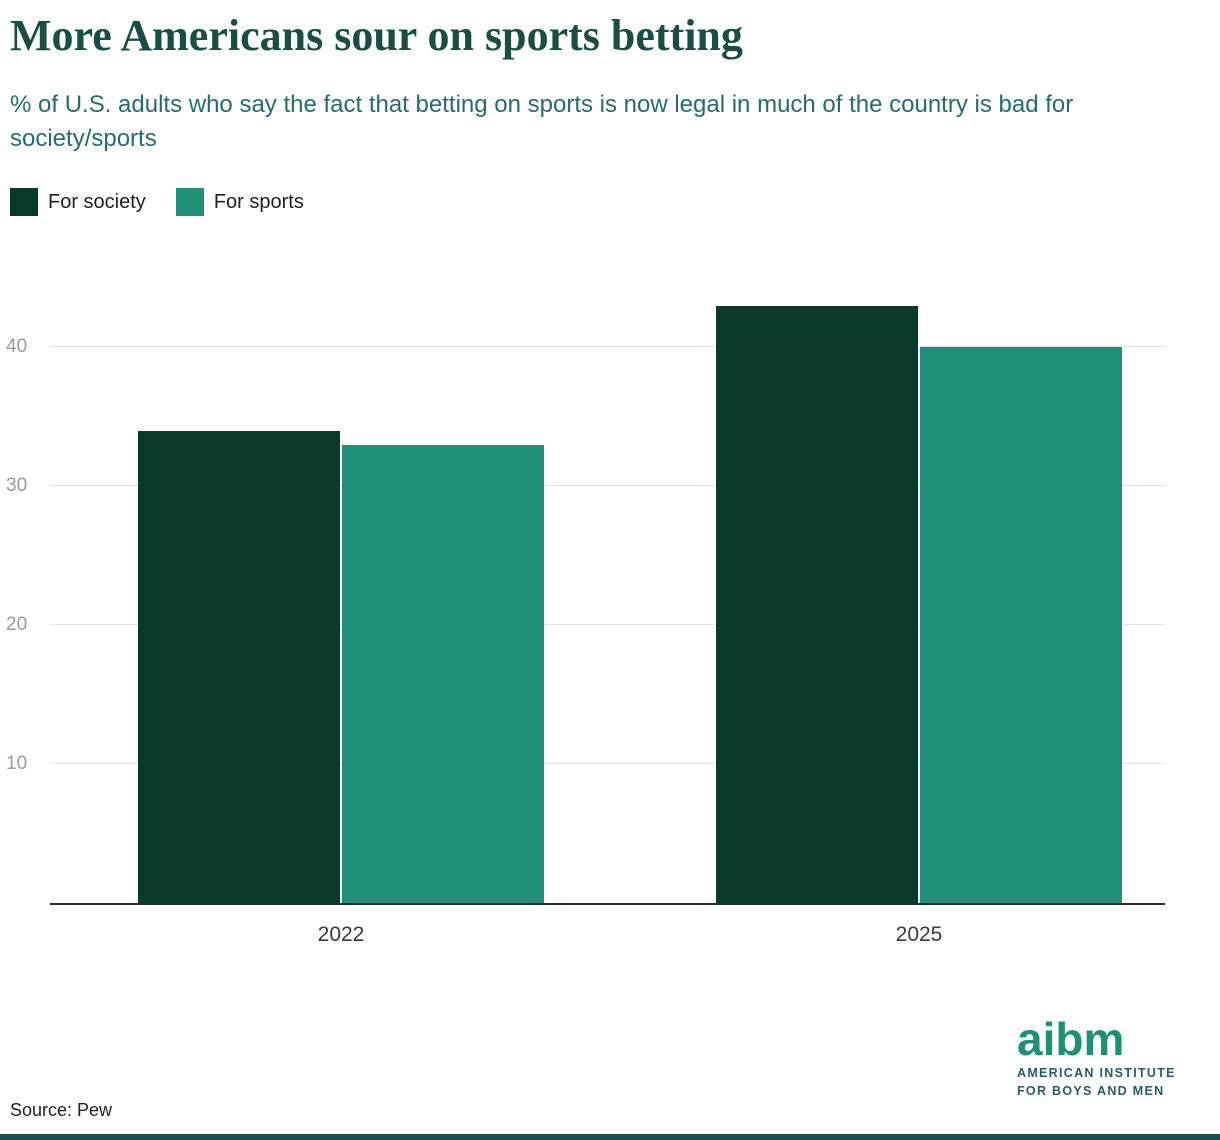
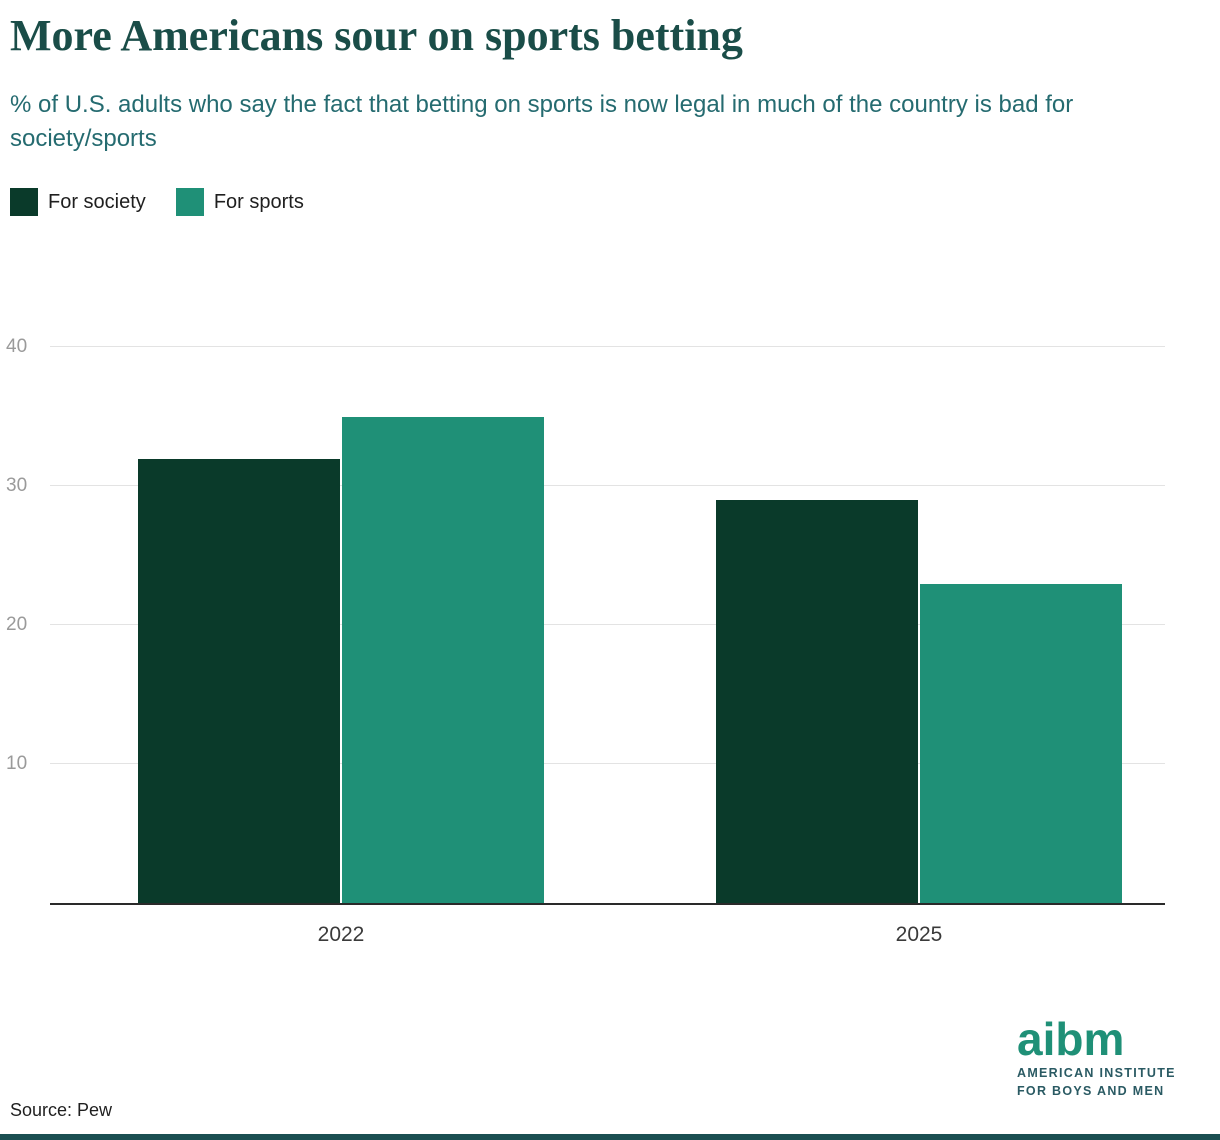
For society/2022: 34 -> 32
For sports/2022: 33 -> 35
For society/2025: 43 -> 29
For sports/2025: 40 -> 23
